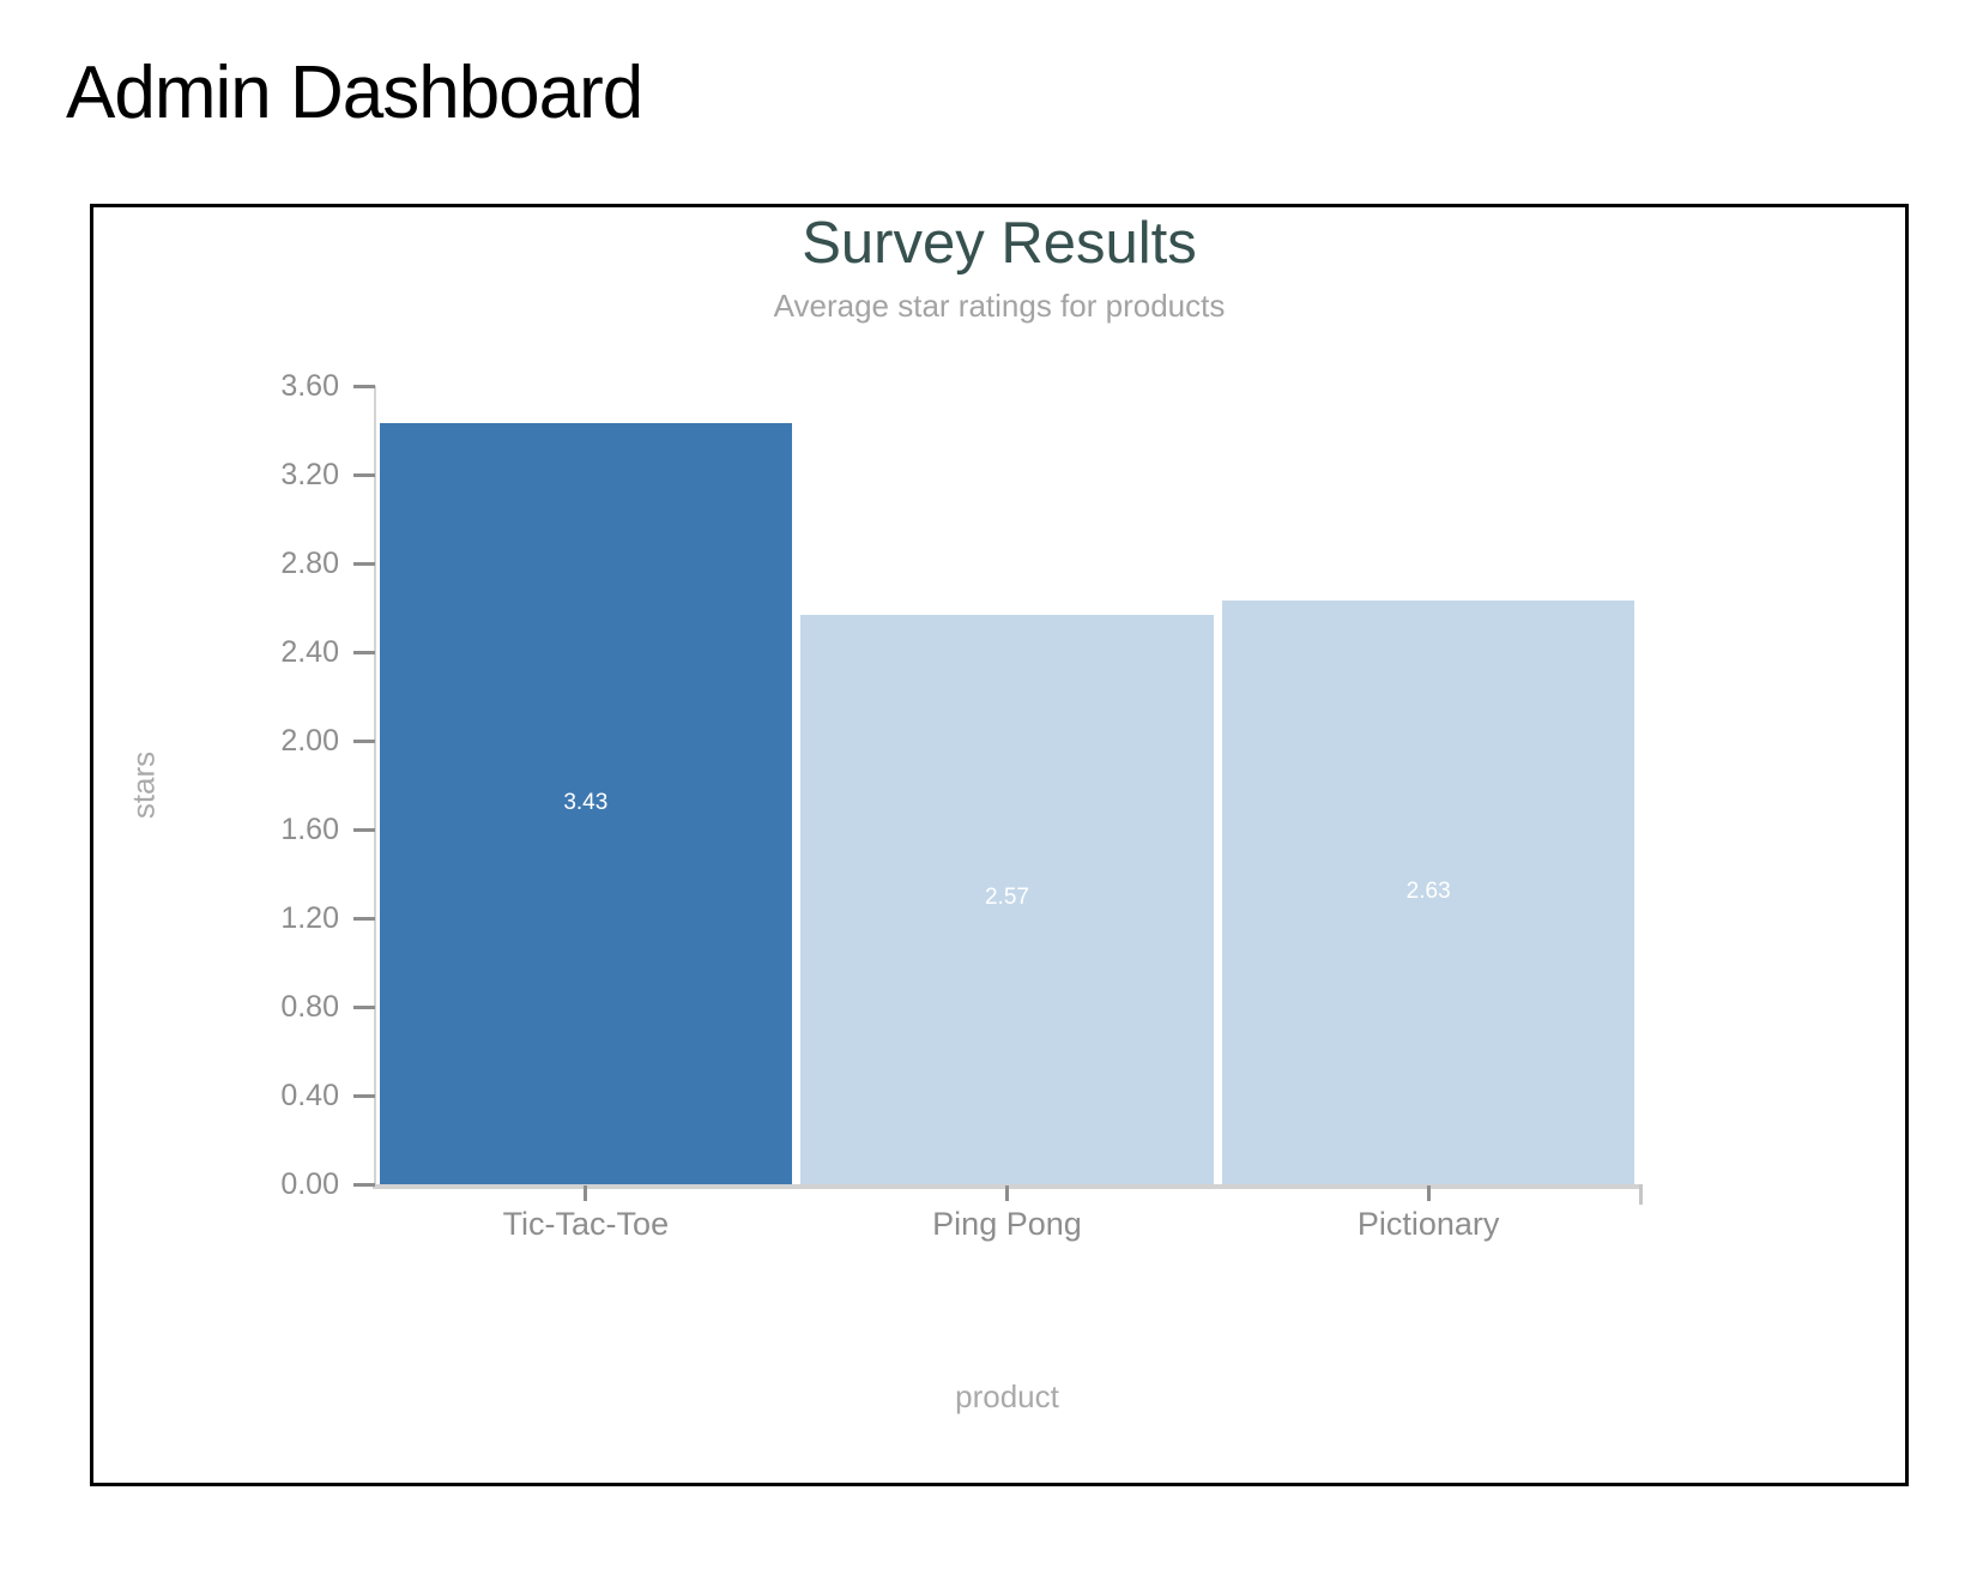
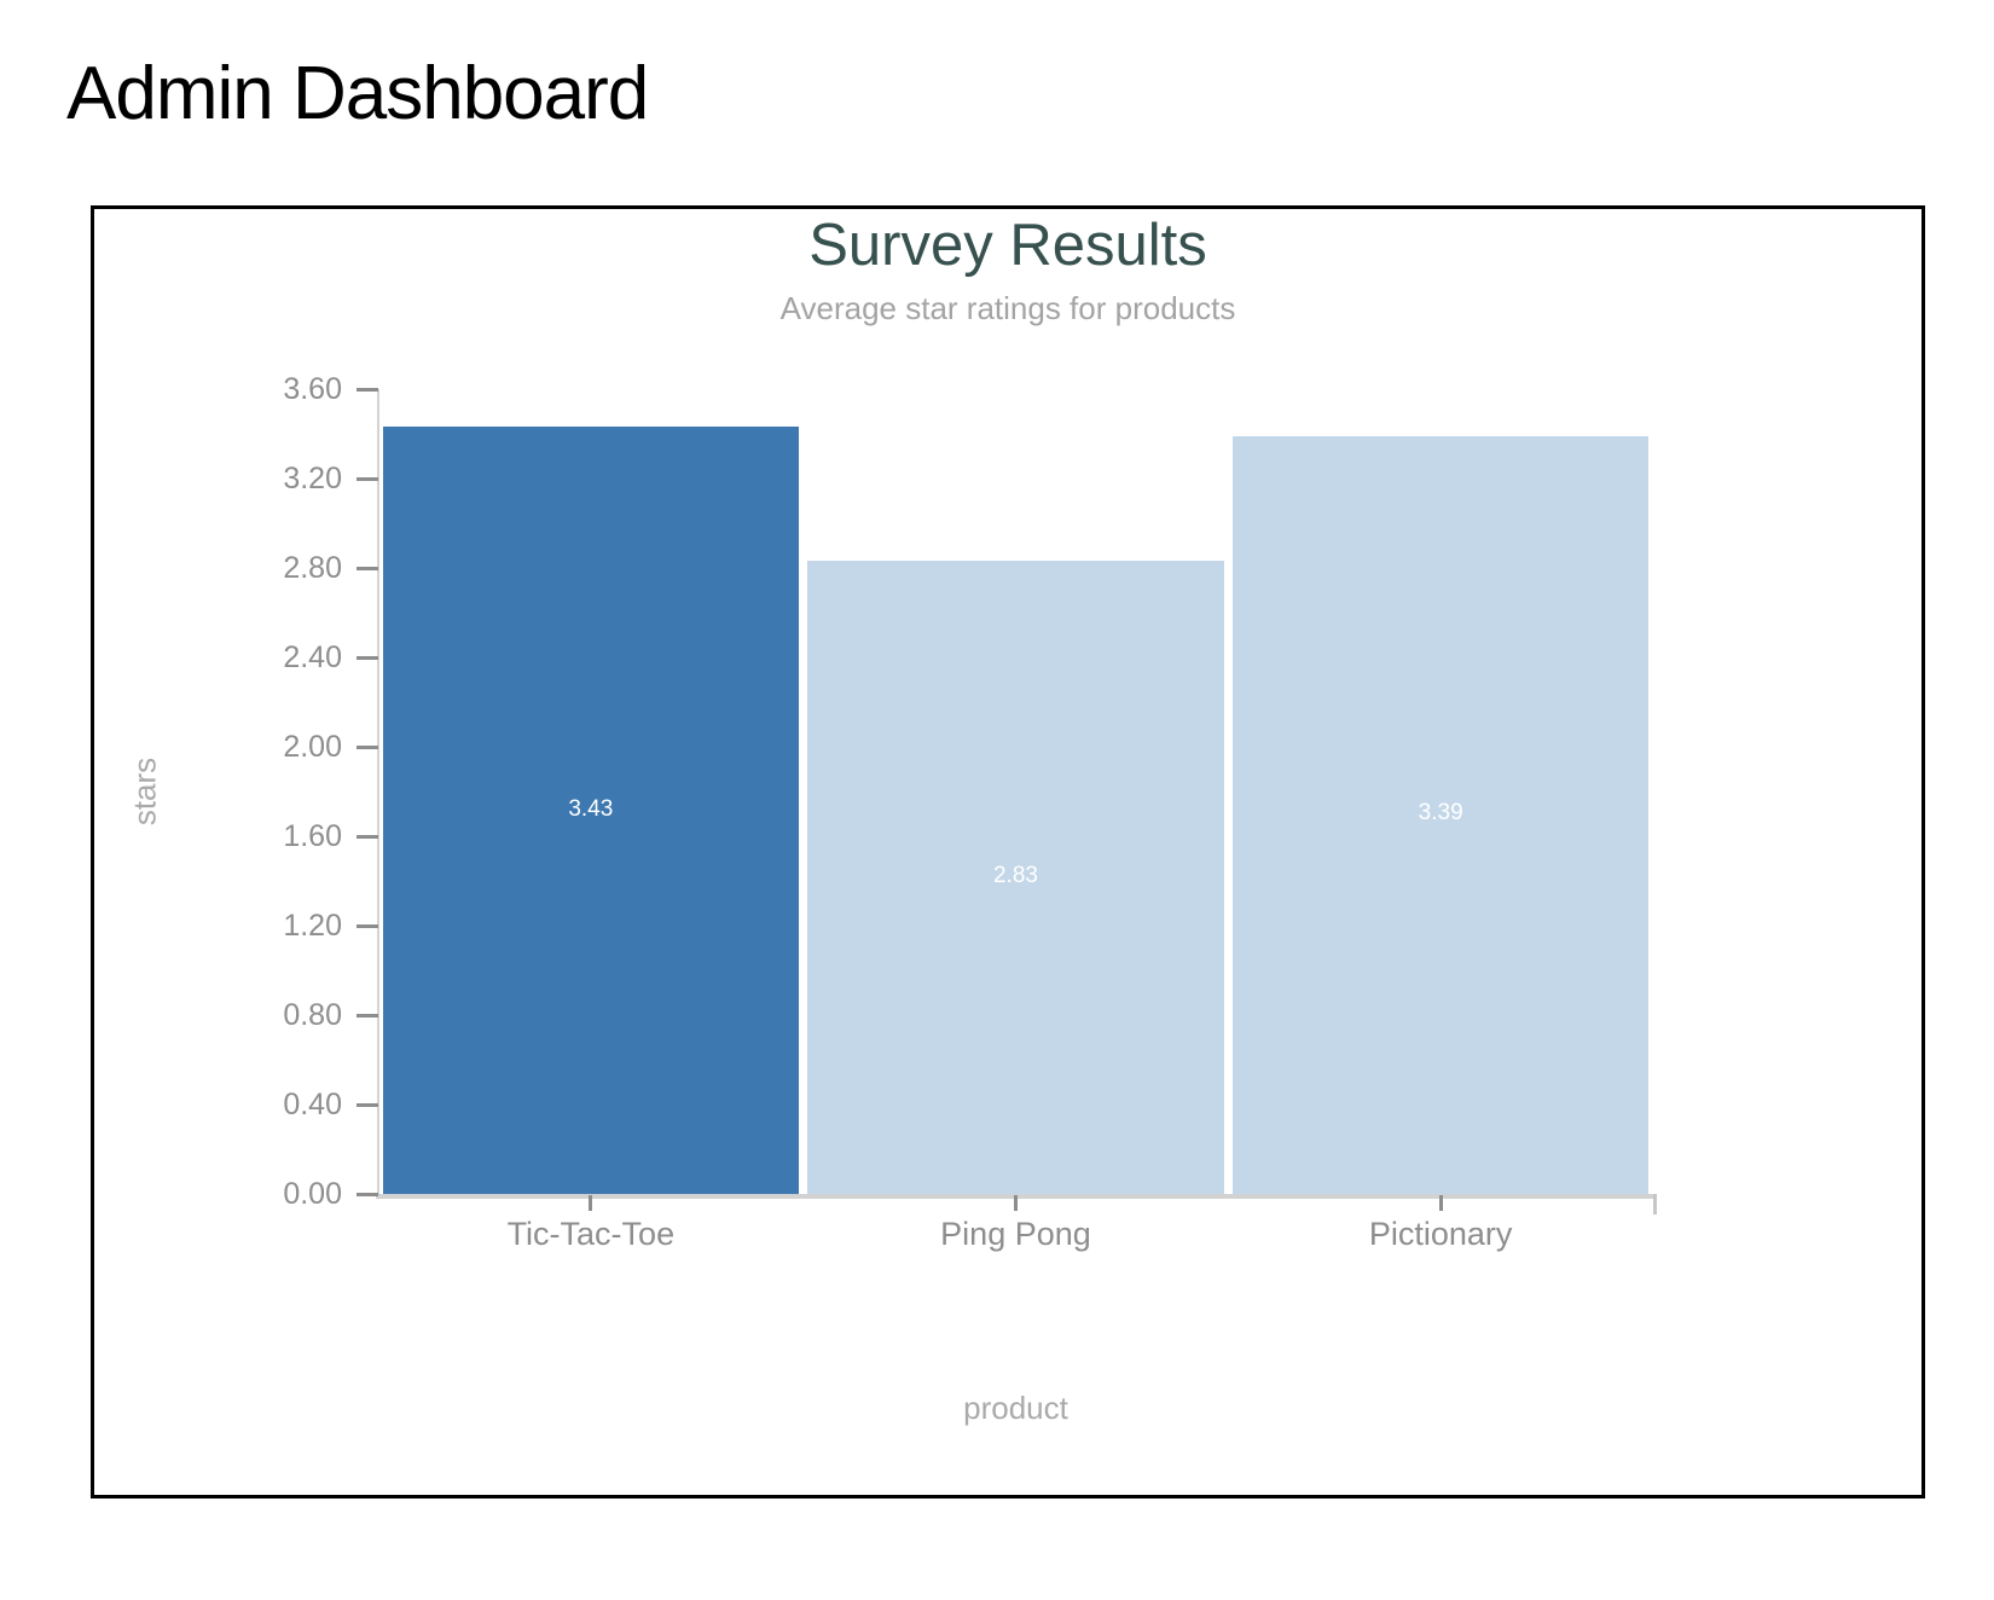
Ping Pong: 2.57 -> 2.83
Pictionary: 2.63 -> 3.39
